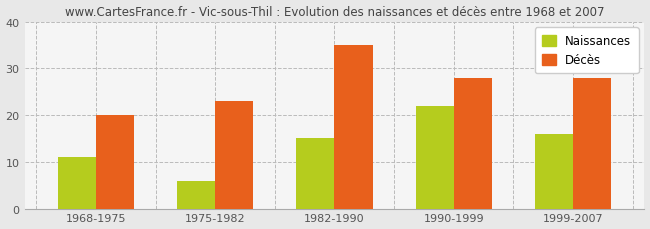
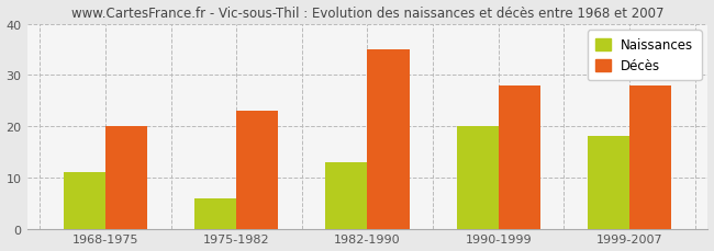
Naissances/1982-1990: 15 -> 13
Naissances/1990-1999: 22 -> 20
Naissances/1999-2007: 16 -> 18
